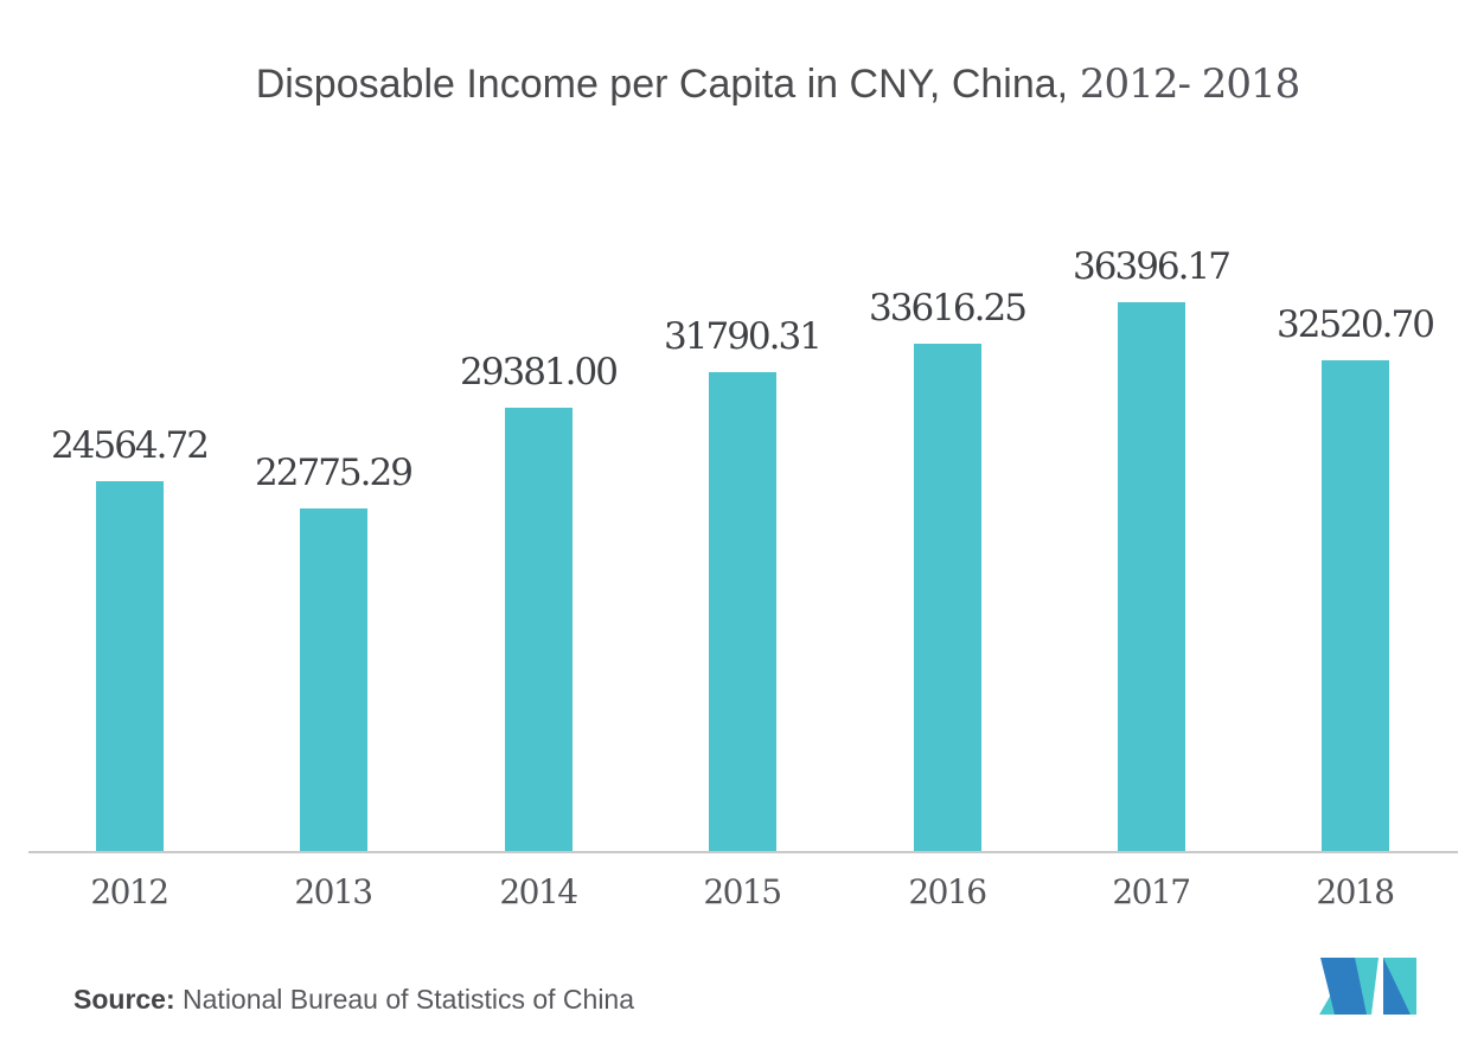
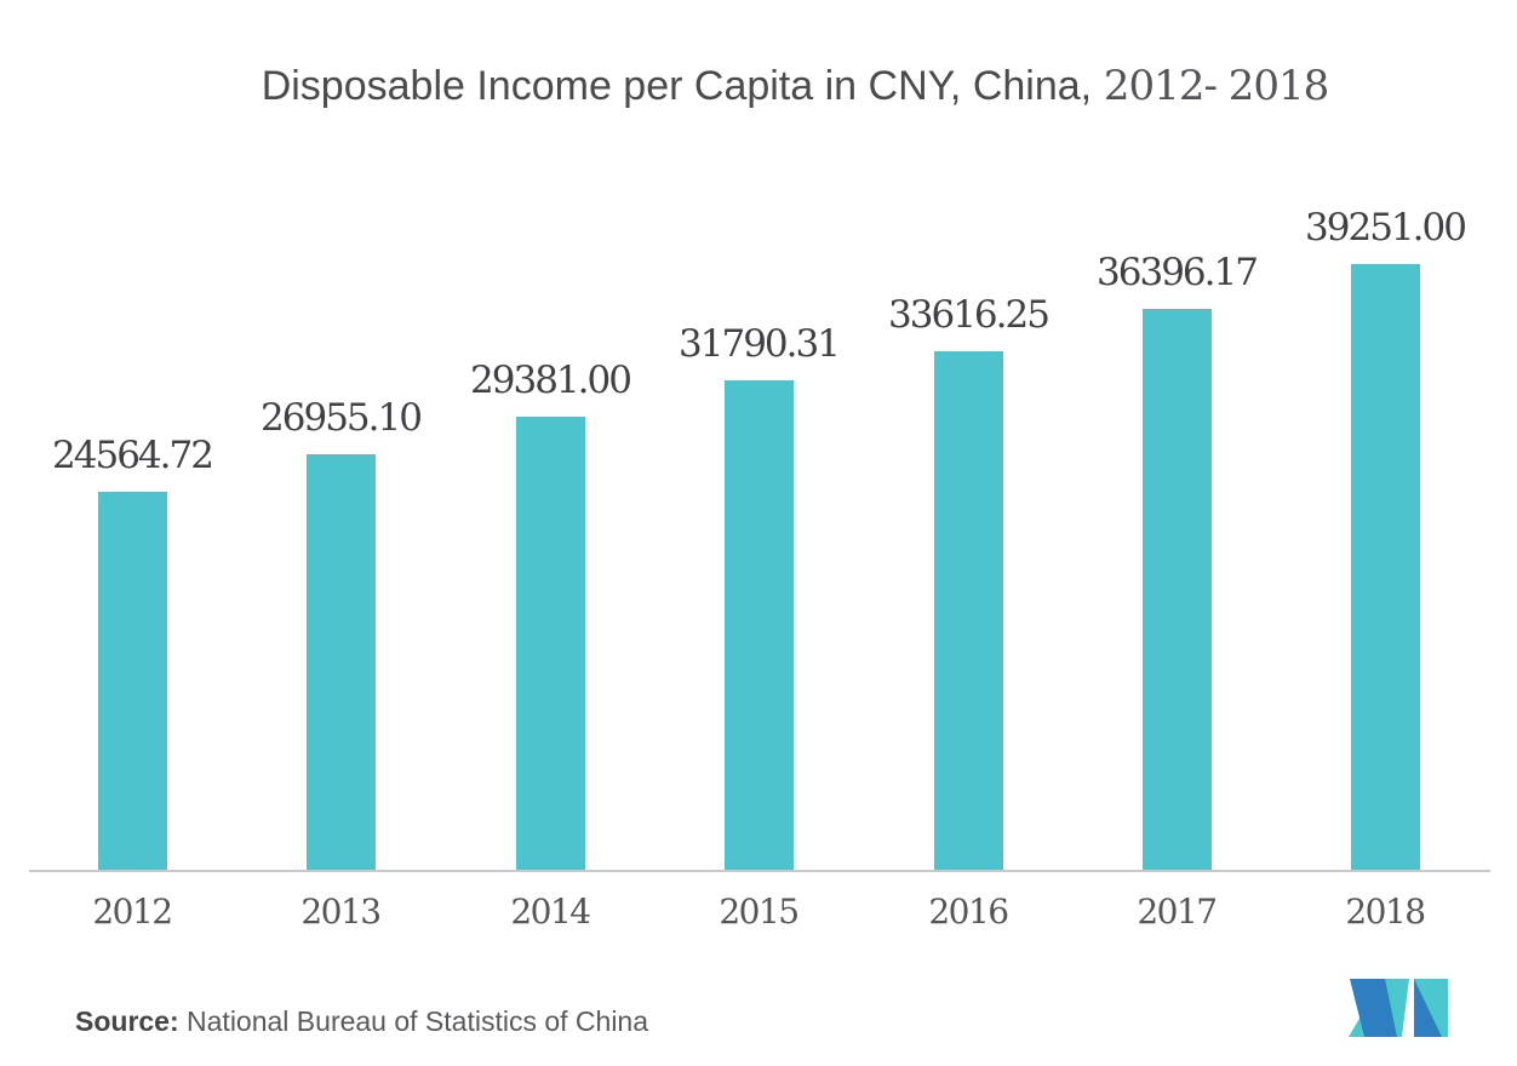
2013: 22775.29 -> 26955.10
2018: 32520.70 -> 39251.00
